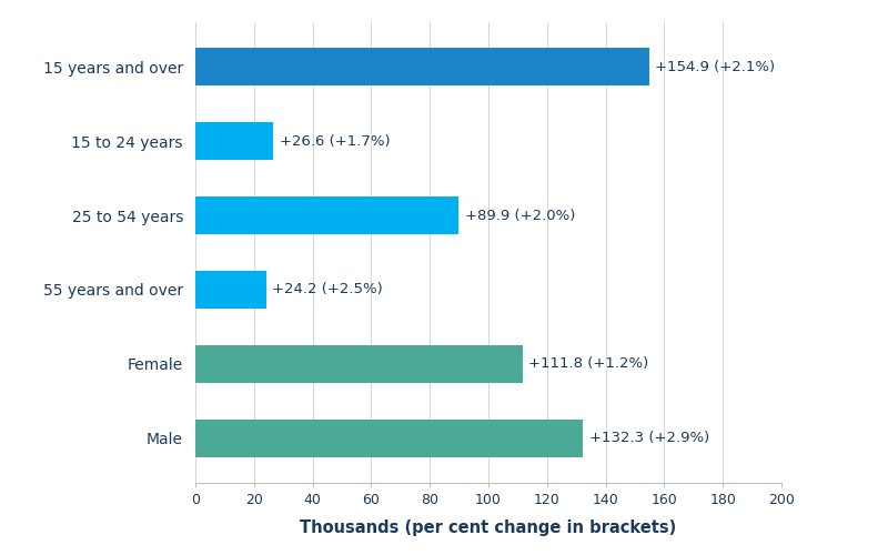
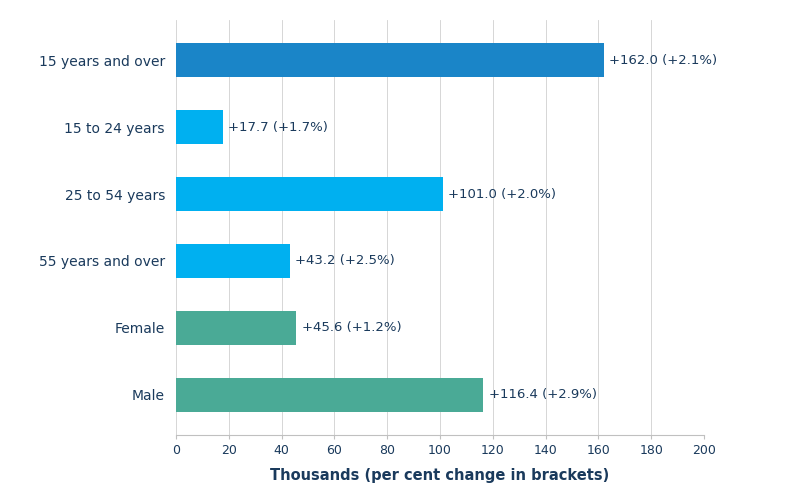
15 years and over: +154.9 -> +162.0
15 to 24 years: +26.6 -> +17.7
25 to 54 years: +89.9 -> +101.0
55 years and over: +24.2 -> +43.2
Female: +111.8 -> +45.6
Male: +132.3 -> +116.4
